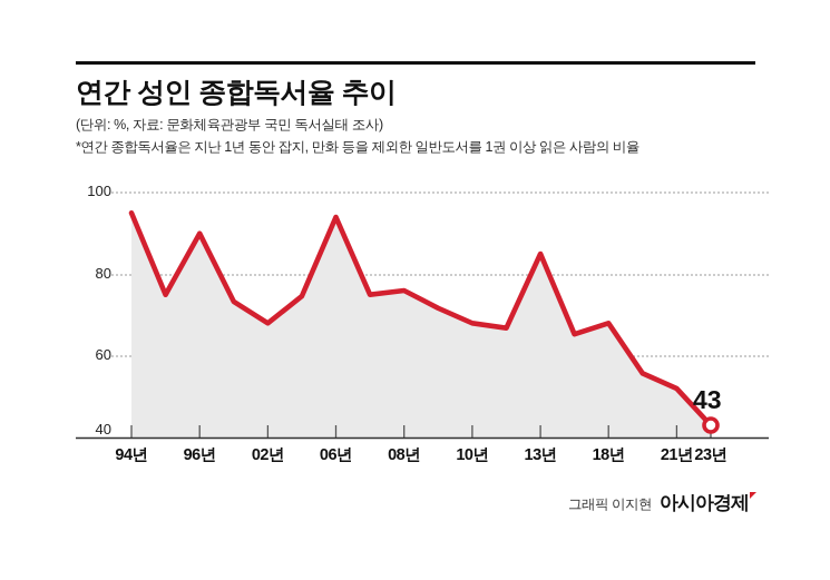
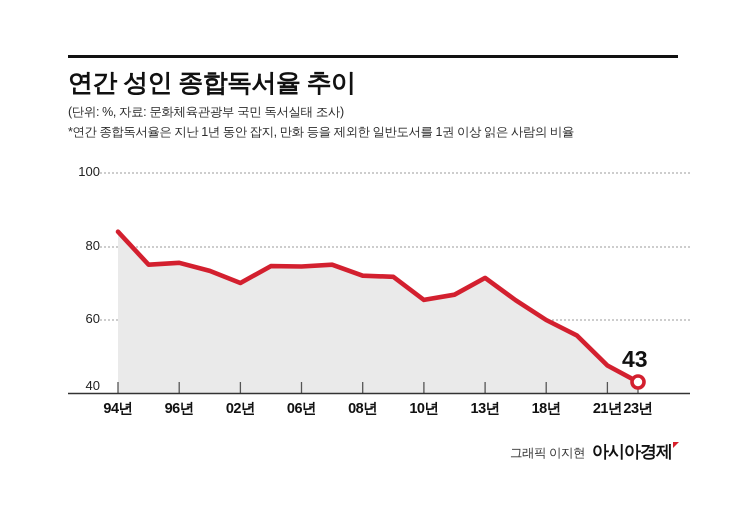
94년: 95 -> 84
96년: 90 -> 76
02년: 68 -> 70
06년: 94 -> 74
08년: 76 -> 72
10년: 68 -> 65
13년: 85 -> 71
18년: 68 -> 60
21년: 52 -> 48
